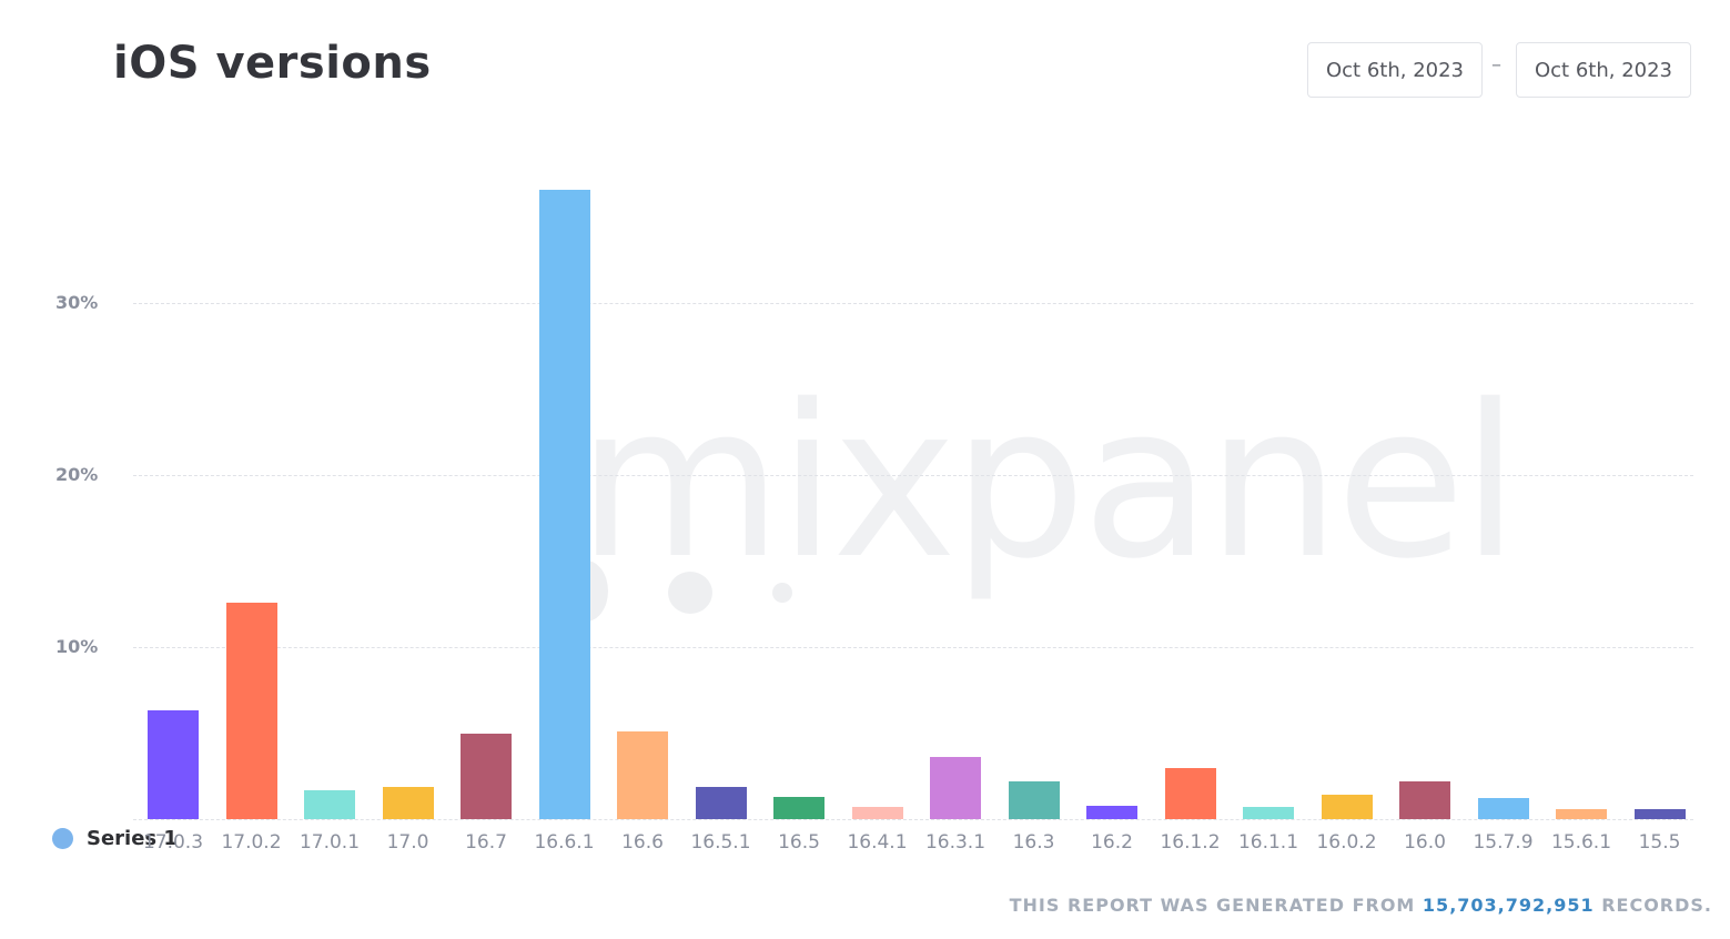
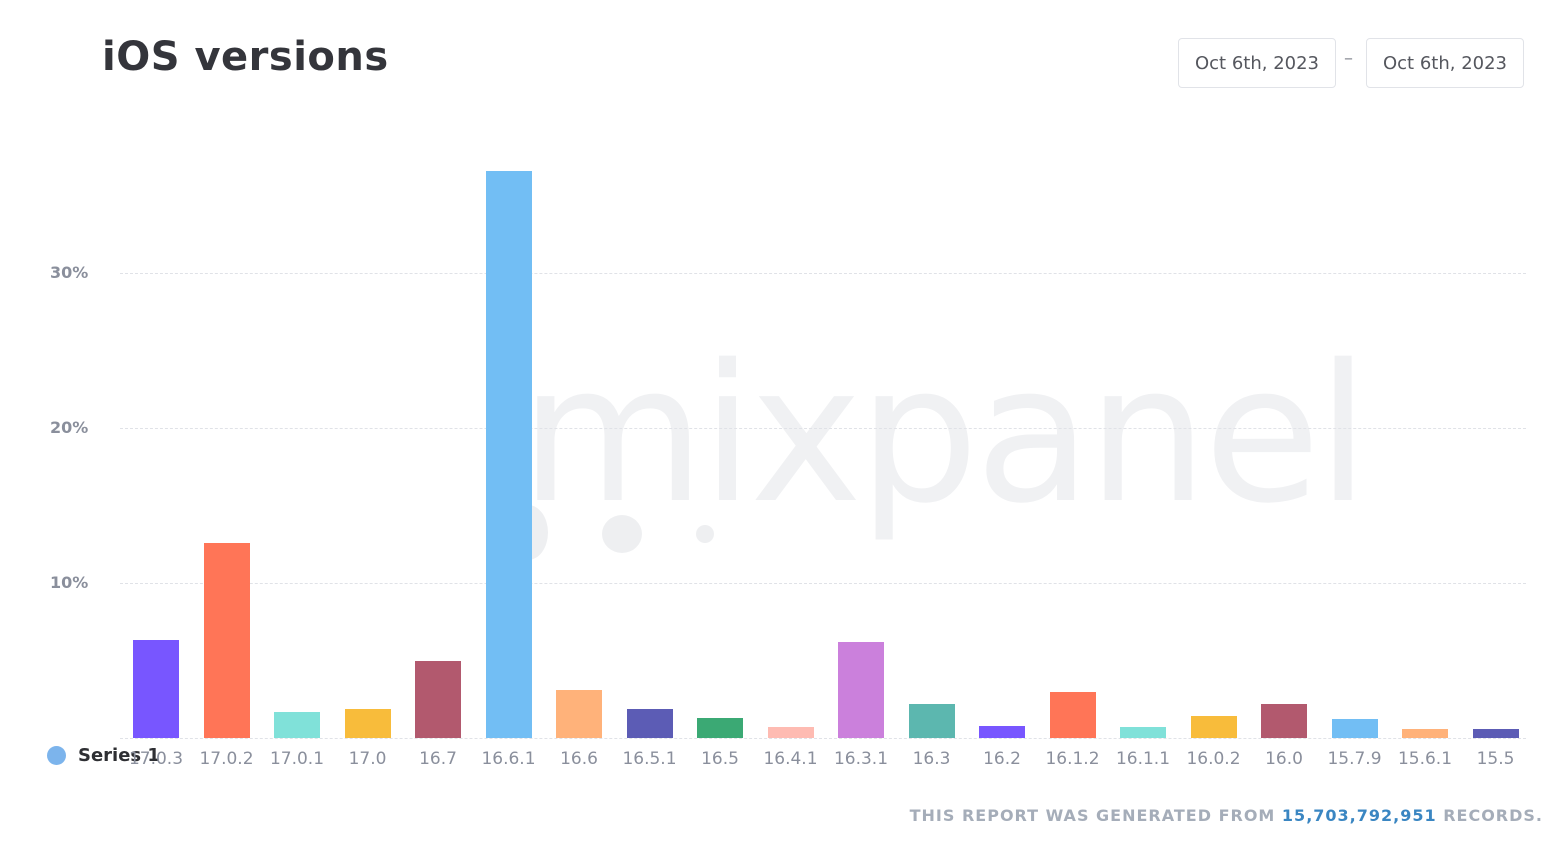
16.6: 5.1% -> 3.1%
16.3.1: 3.6% -> 6.2%
